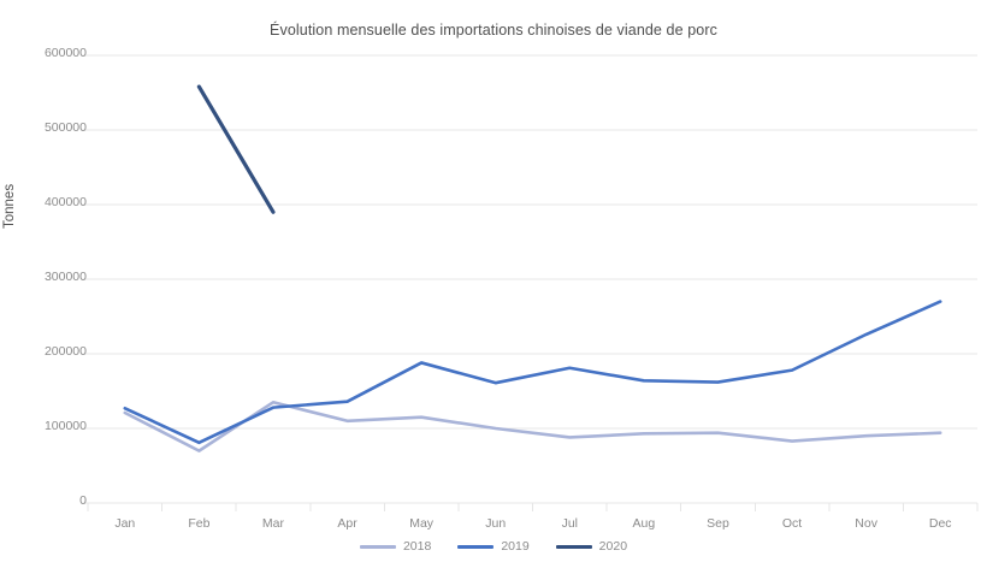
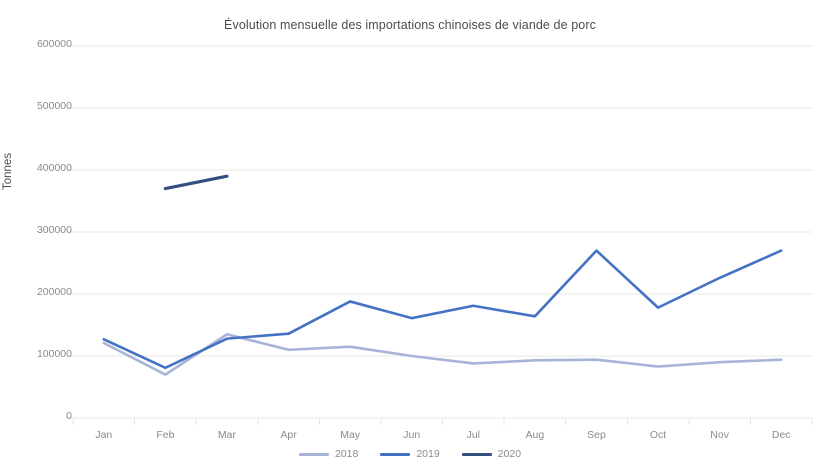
2020/Feb: 560000 -> 370000
2019/Sep: 160000 -> 270000
